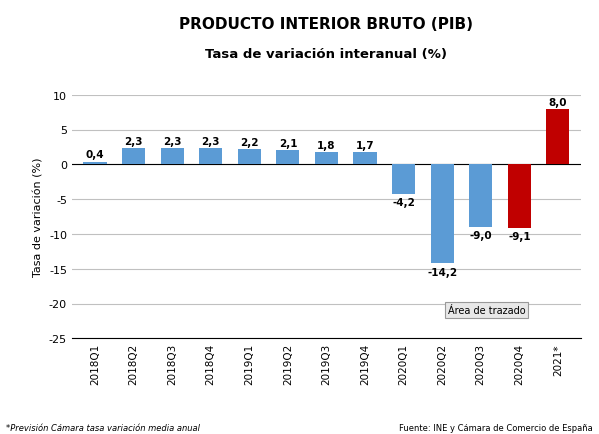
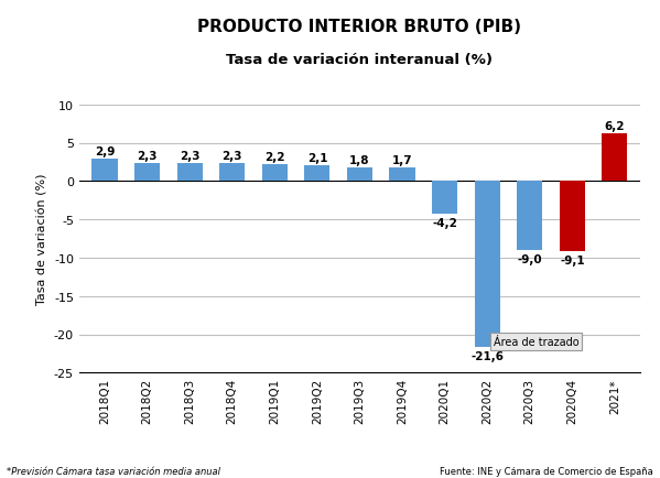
2018Q1: 0,4 -> 2,9
2020Q2: -14,2 -> -21,6
2021*: 8,0 -> 6,2
